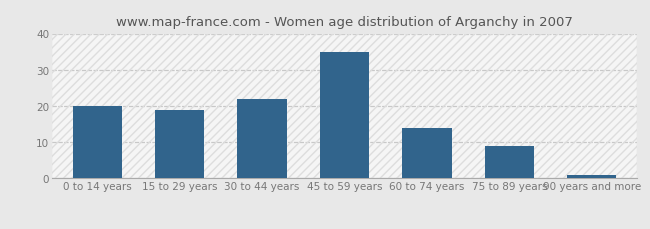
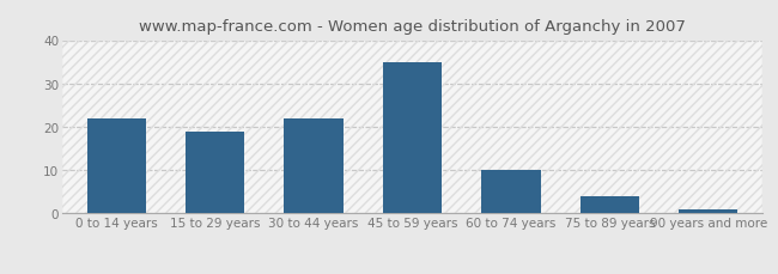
0 to 14 years: 20 -> 22
60 to 74 years: 14 -> 10
75 to 89 years: 9 -> 4
